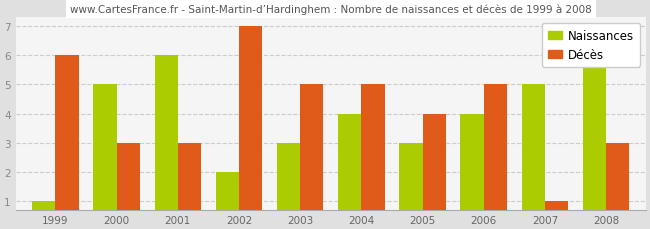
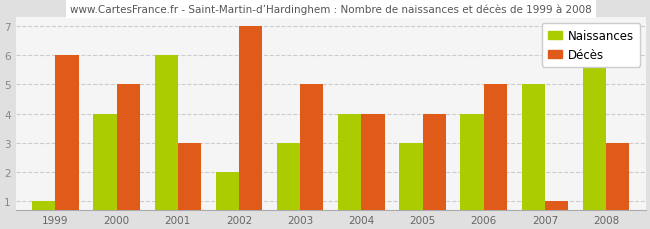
Naissances/2000: 5 -> 4
Décès/2000: 3 -> 5
Décès/2004: 5 -> 4
